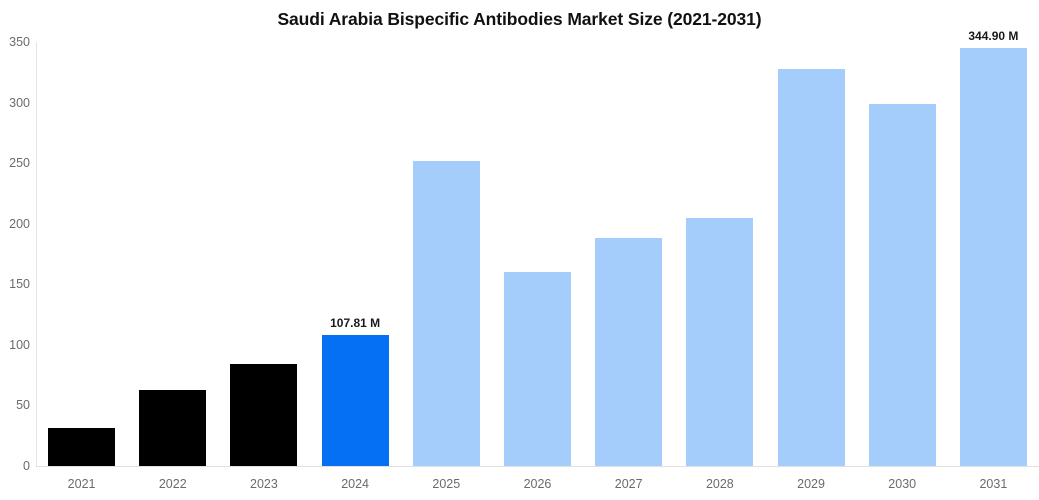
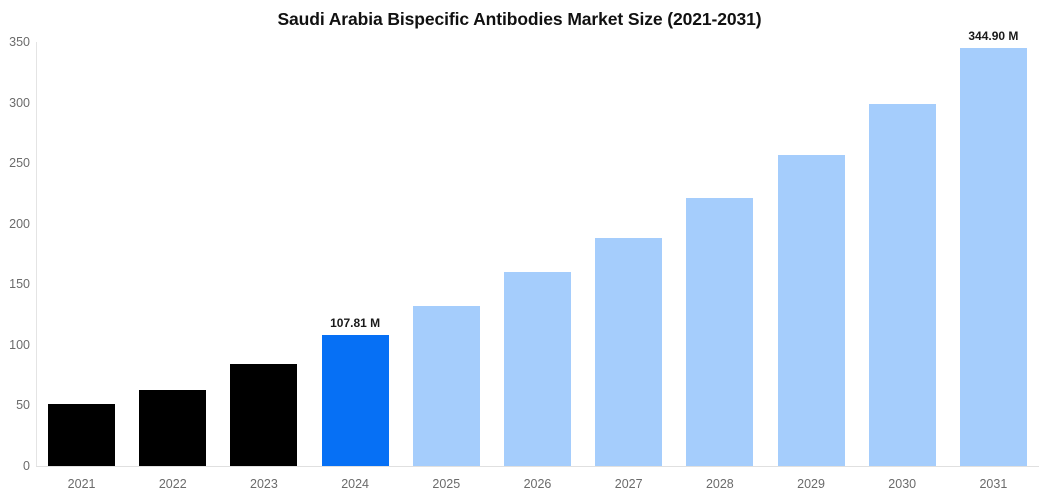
2021: 31 -> 51
2025: 252 -> 132
2028: 205 -> 221
2029: 328 -> 257
